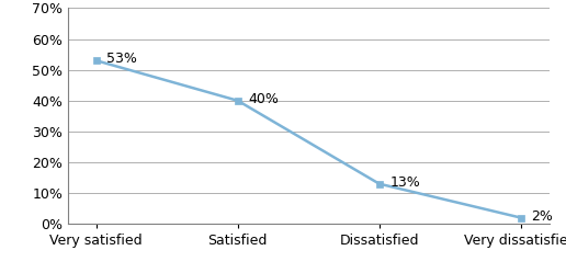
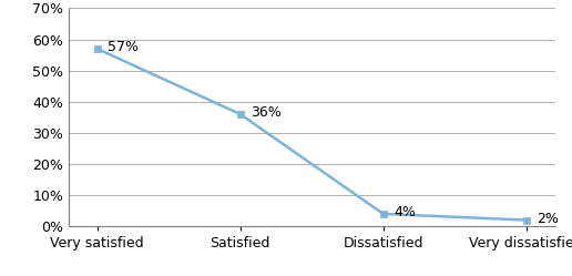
Very satisfied: 53% -> 57%
Satisfied: 40% -> 36%
Dissatisfied: 13% -> 4%
